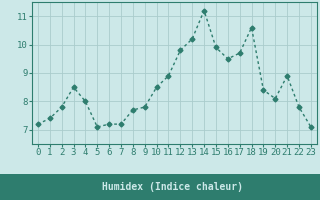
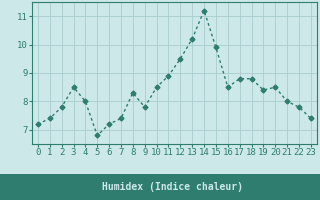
5: 7.1 -> 6.8
7: 7.2 -> 7.4
8: 7.7 -> 8.3
12: 9.8 -> 9.5
16: 9.5 -> 8.5
17: 9.7 -> 8.8
18: 10.6 -> 8.8
20: 8.1 -> 8.5
21: 8.9 -> 8.0
23: 7.1 -> 7.4
